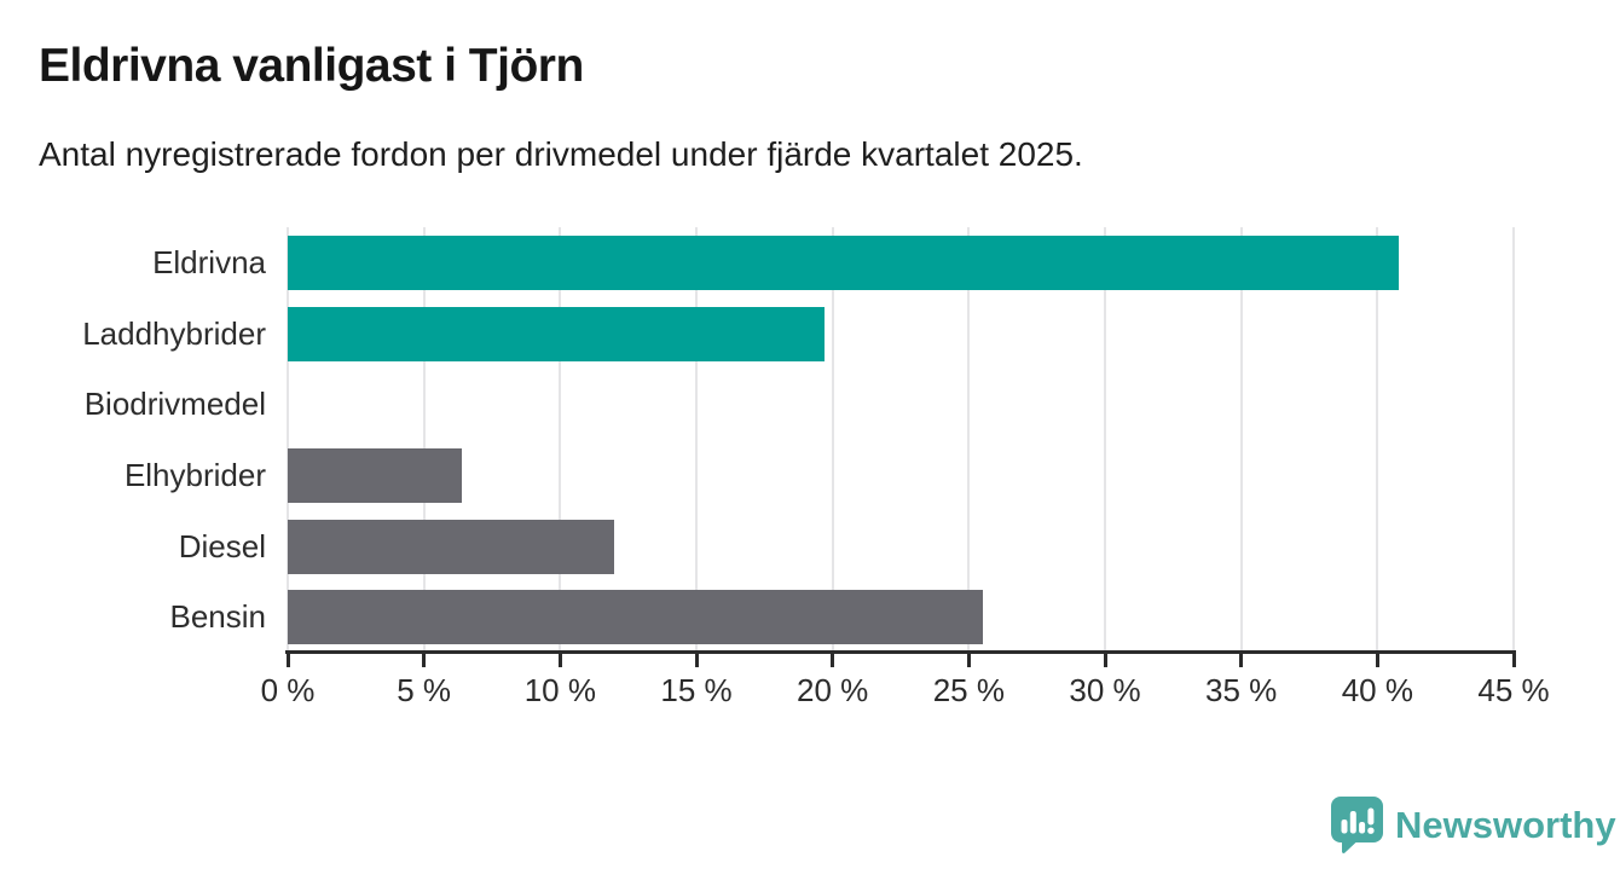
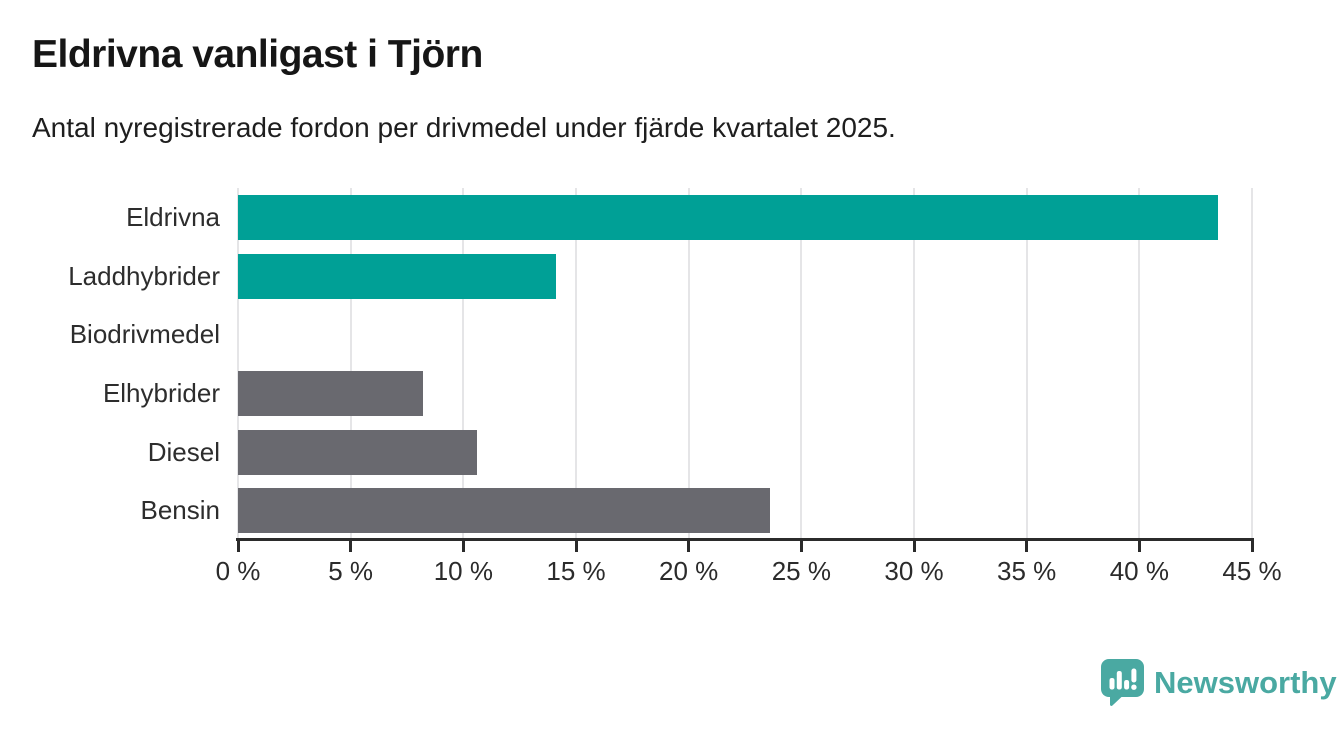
Eldrivna: 40.8% -> 43.5%
Laddhybrider: 19.7% -> 14.1%
Elhybrider: 6.4% -> 8.2%
Diesel: 12.0% -> 10.6%
Bensin: 25.5% -> 23.6%
